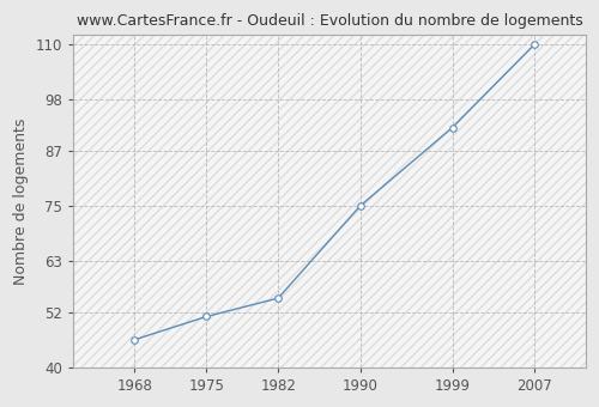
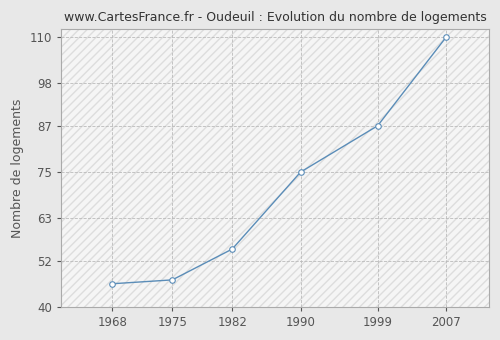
1975: 51 -> 47
1999: 92 -> 87
